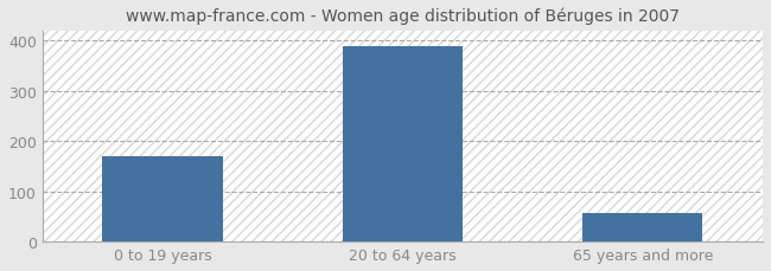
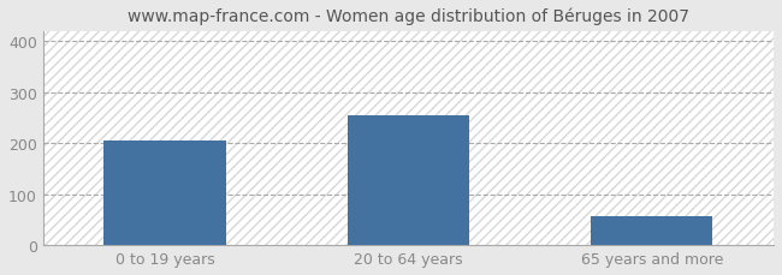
0 to 19 years: 170 -> 205
20 to 64 years: 390 -> 255
